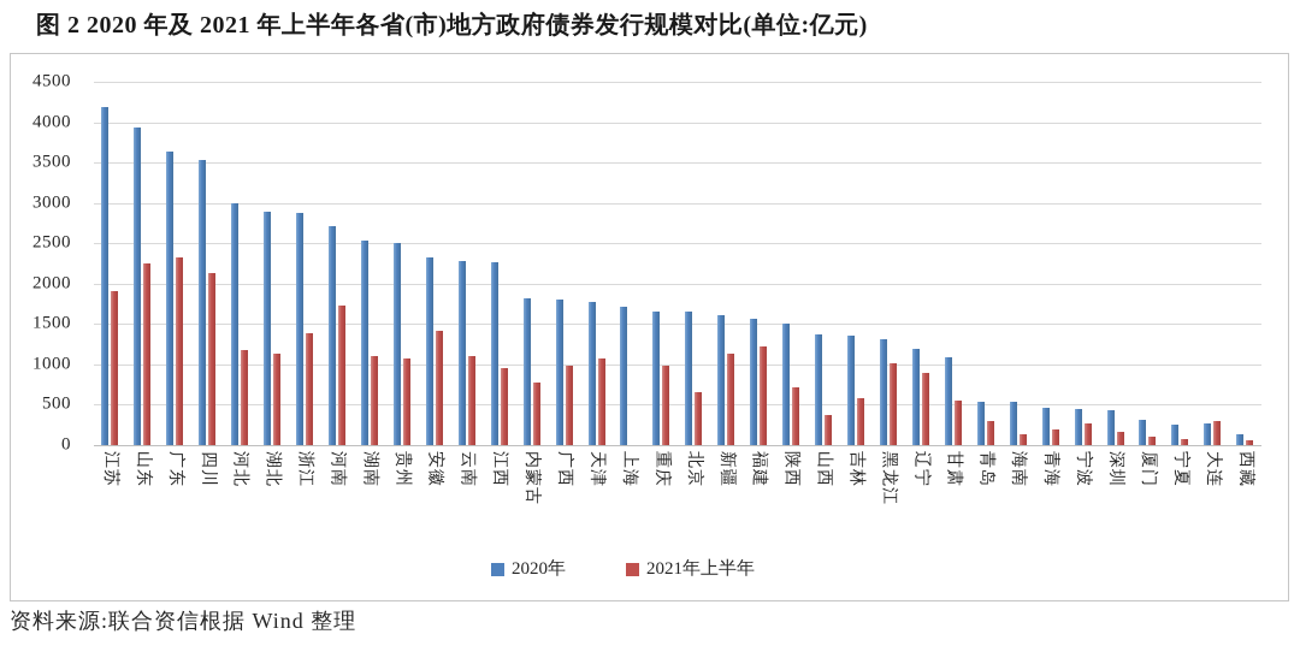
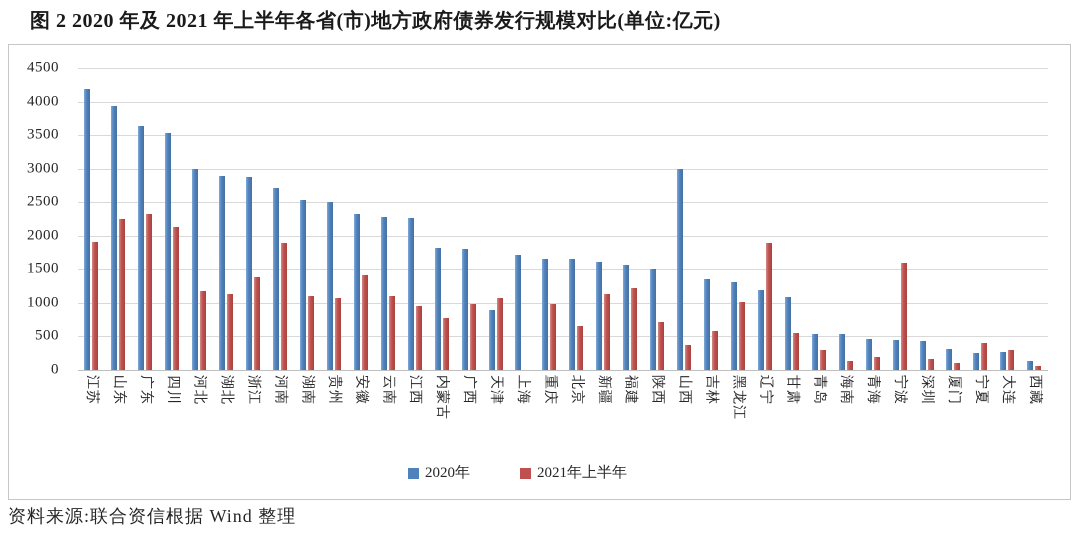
2021年上半年/河南: 1700 -> 1900
2020年/天津: 1800 -> 900
2020年/山西: 1400 -> 3000
2021年上半年/辽宁: 900 -> 1900
2021年上半年/宁波: 300 -> 1600
2021年上半年/宁夏: 100 -> 400
